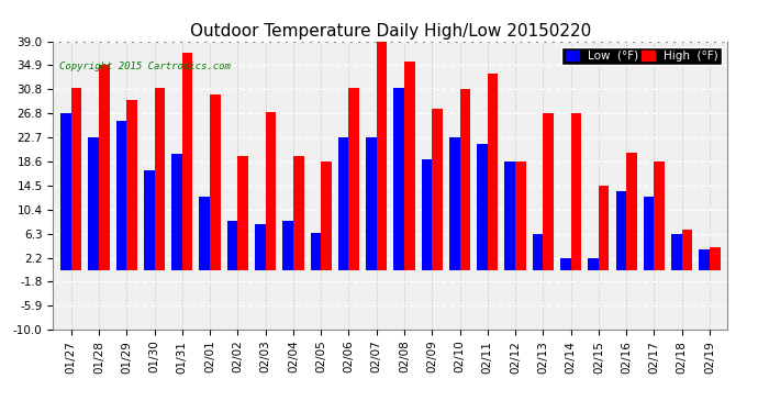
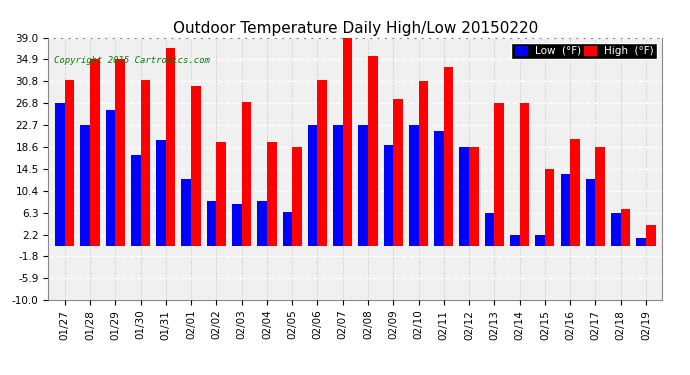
High (°F)/01/29: 29.0 -> 35.0
Low (°F)/02/08: 31.0 -> 22.7
Low (°F)/02/19: 3.6 -> 1.5
